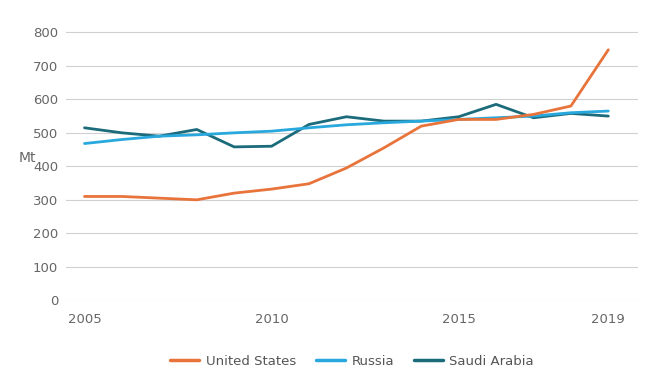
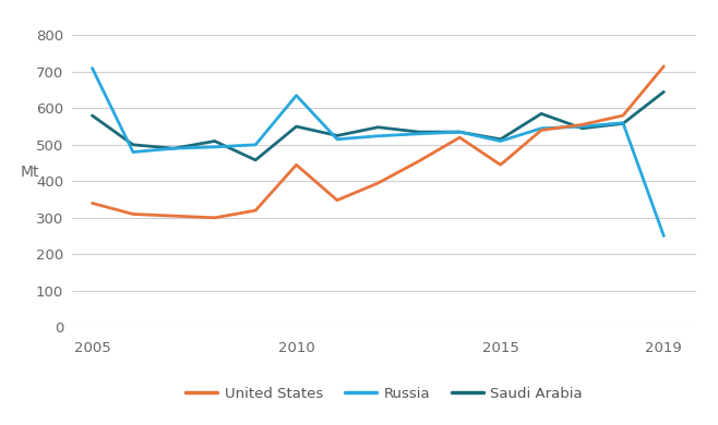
United States/2005: 310 -> 340
Russia/2005: 468 -> 710
Saudi Arabia/2005: 515 -> 580
United States/2010: 332 -> 445
Russia/2010: 505 -> 635
Saudi Arabia/2010: 460 -> 550
United States/2015: 540 -> 445
Russia/2015: 540 -> 510
Saudi Arabia/2015: 548 -> 515
United States/2019: 748 -> 715
Russia/2019: 565 -> 250
Saudi Arabia/2019: 550 -> 645
